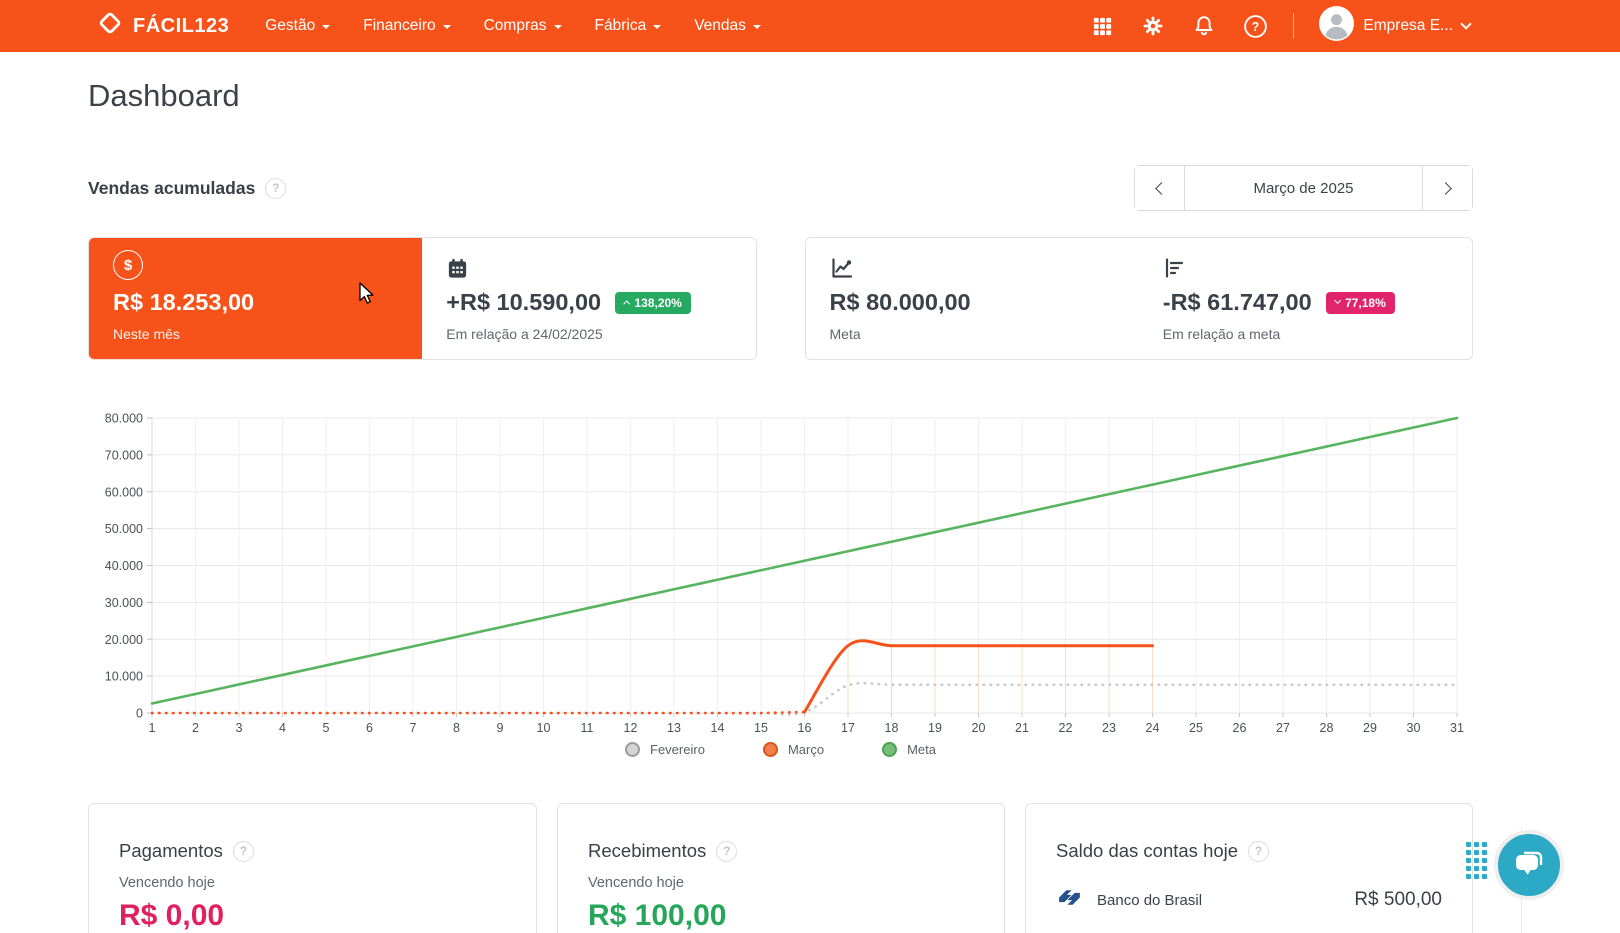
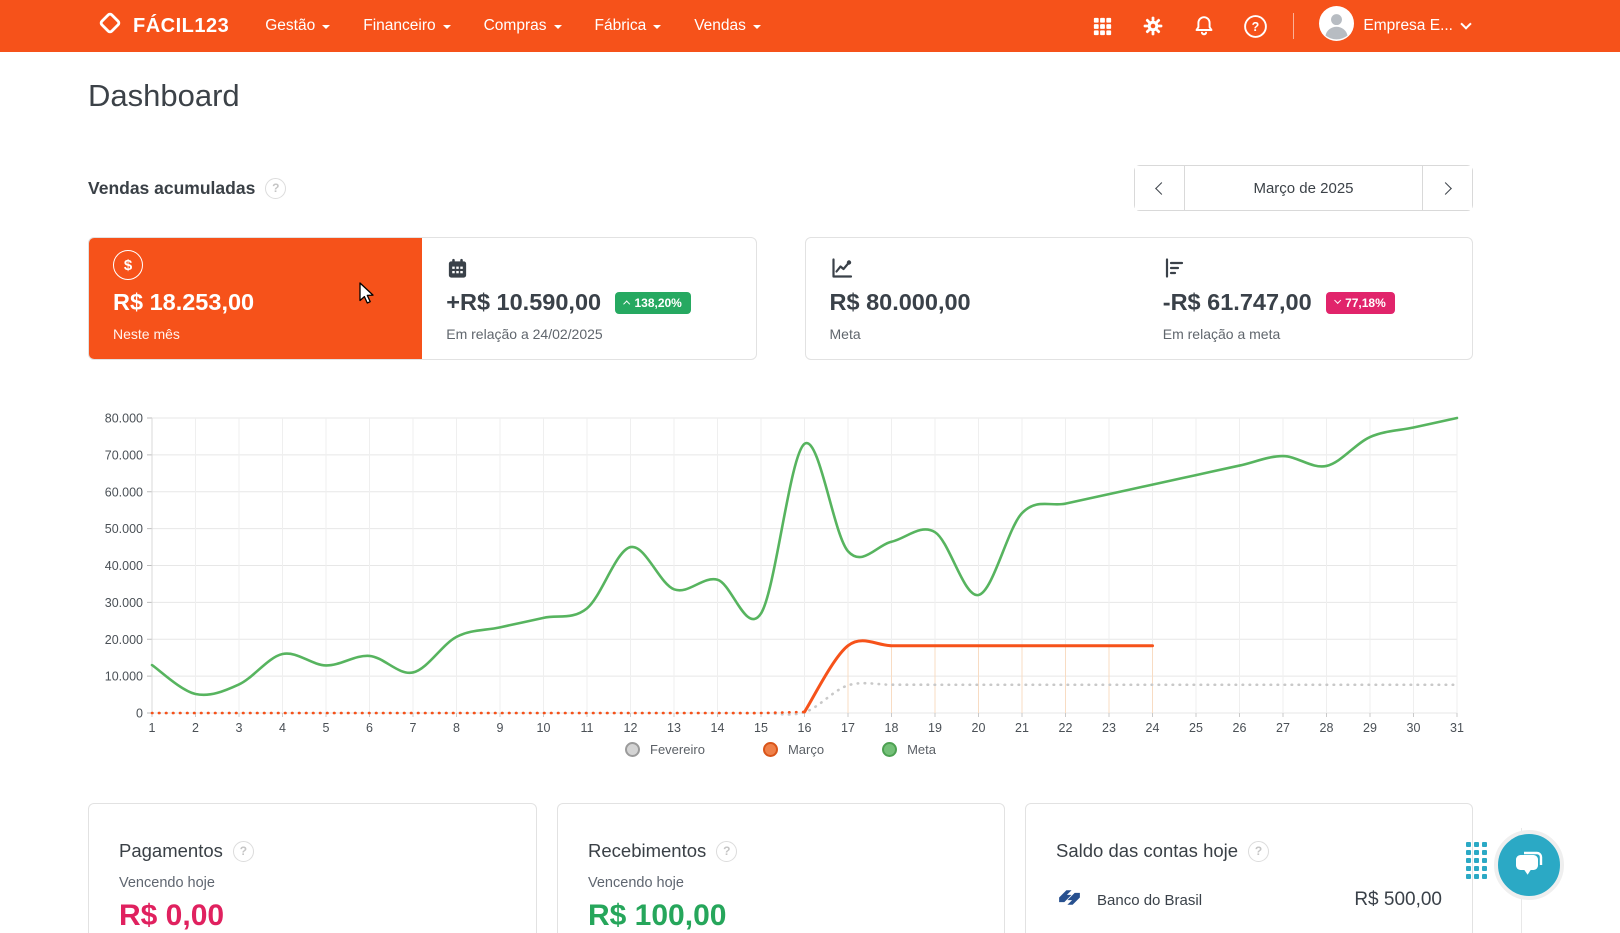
Meta/1: 3000 -> 13000
Meta/4: 10000 -> 16000
Meta/7: 18000 -> 11000
Meta/12: 31000 -> 45000
Meta/15: 39000 -> 27000
Meta/16: 41000 -> 73000
Meta/20: 52000 -> 32000
Meta/28: 72000 -> 67000
